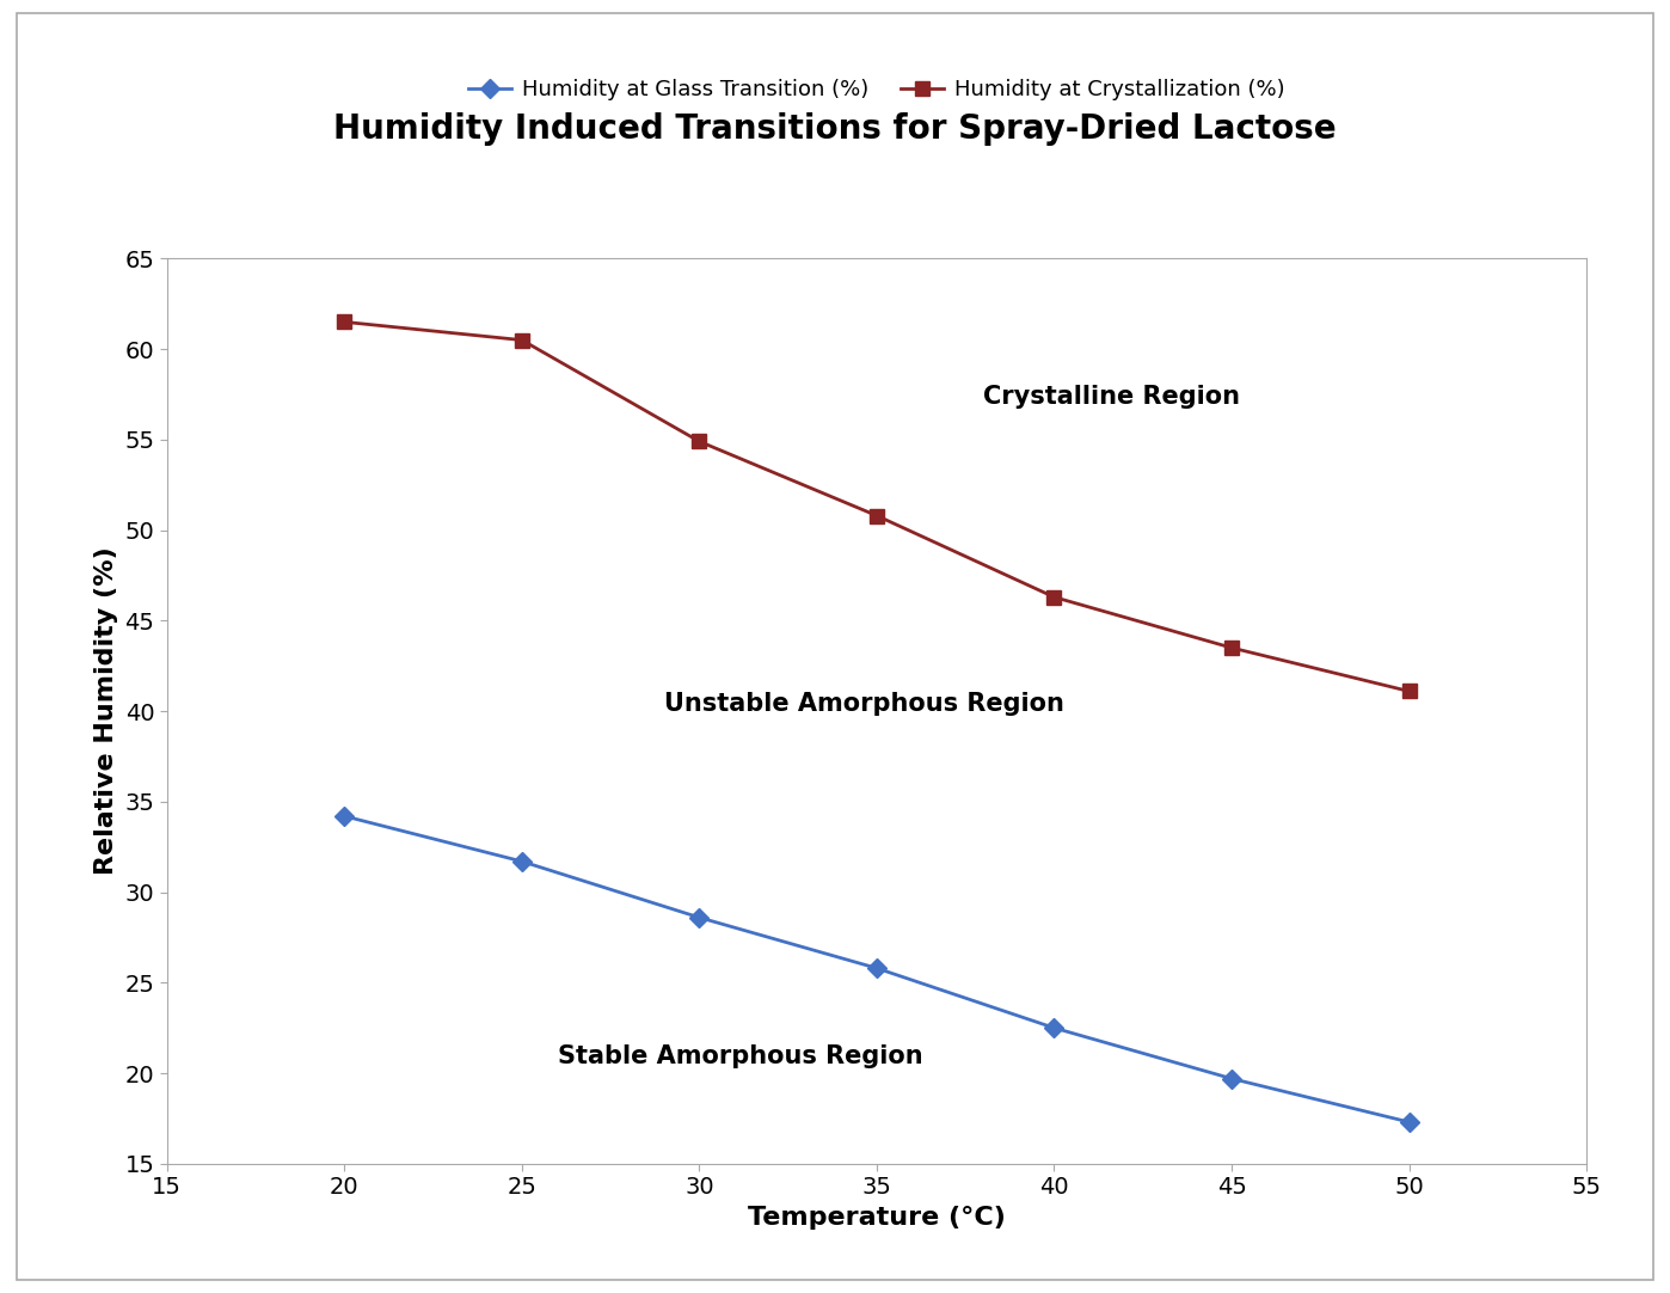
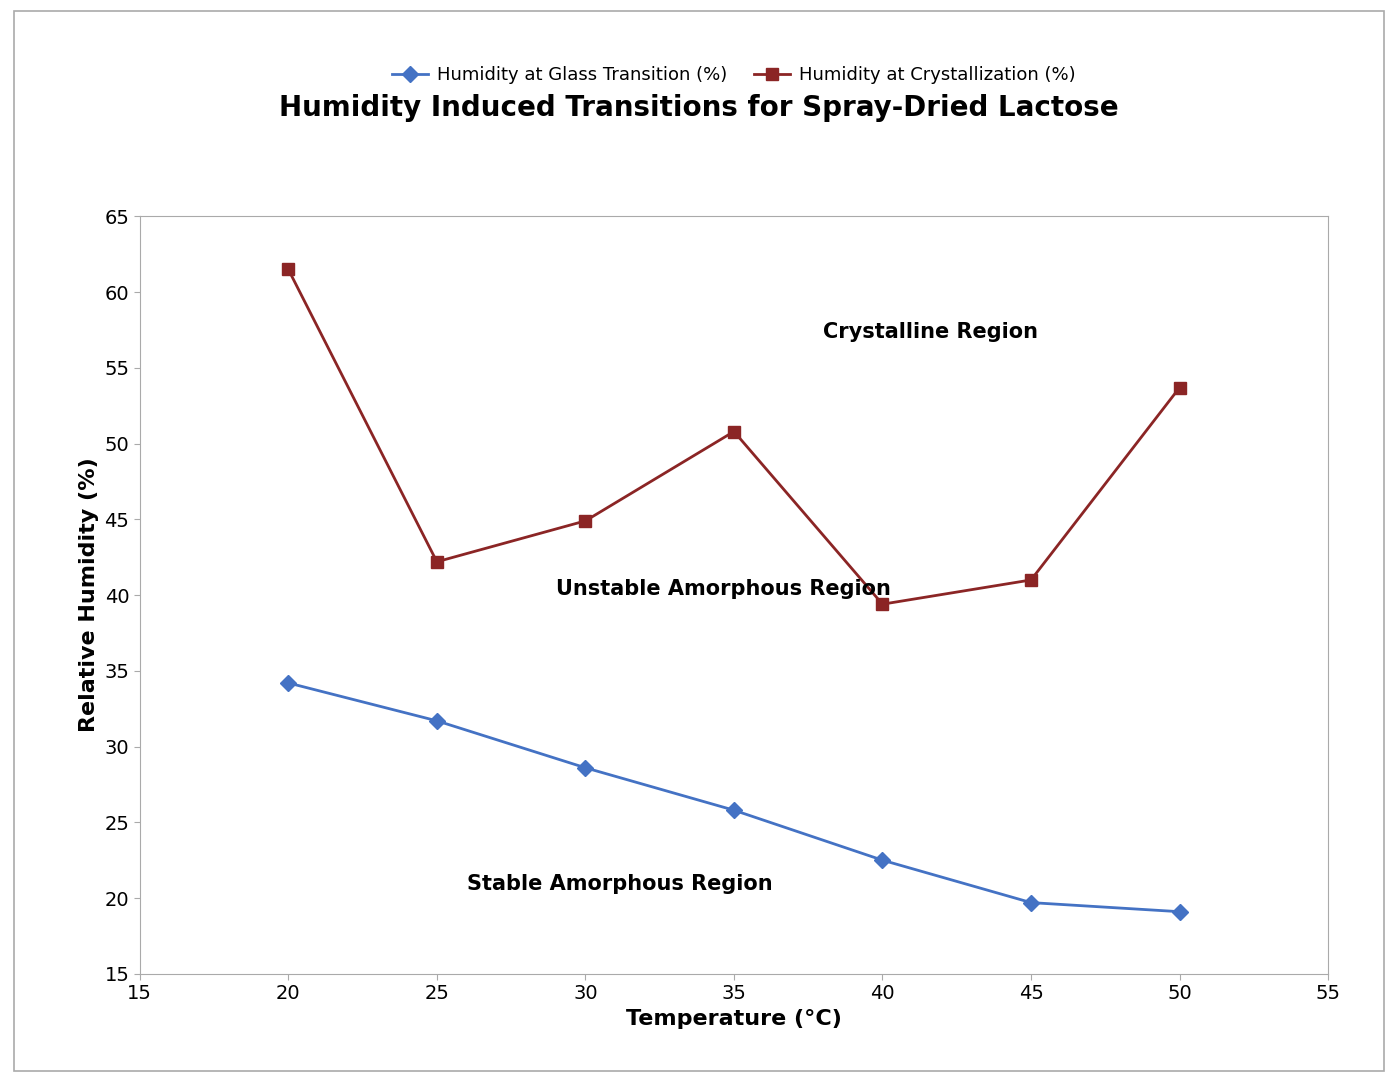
Humidity at Crystallization (%)/25: 60.5 -> 42.2
Humidity at Crystallization (%)/30: 54.9 -> 44.9
Humidity at Crystallization (%)/40: 46.3 -> 39.4
Humidity at Crystallization (%)/45: 43.5 -> 41.0
Humidity at Glass Transition (%)/50: 17.3 -> 19.1
Humidity at Crystallization (%)/50: 41.1 -> 53.7
